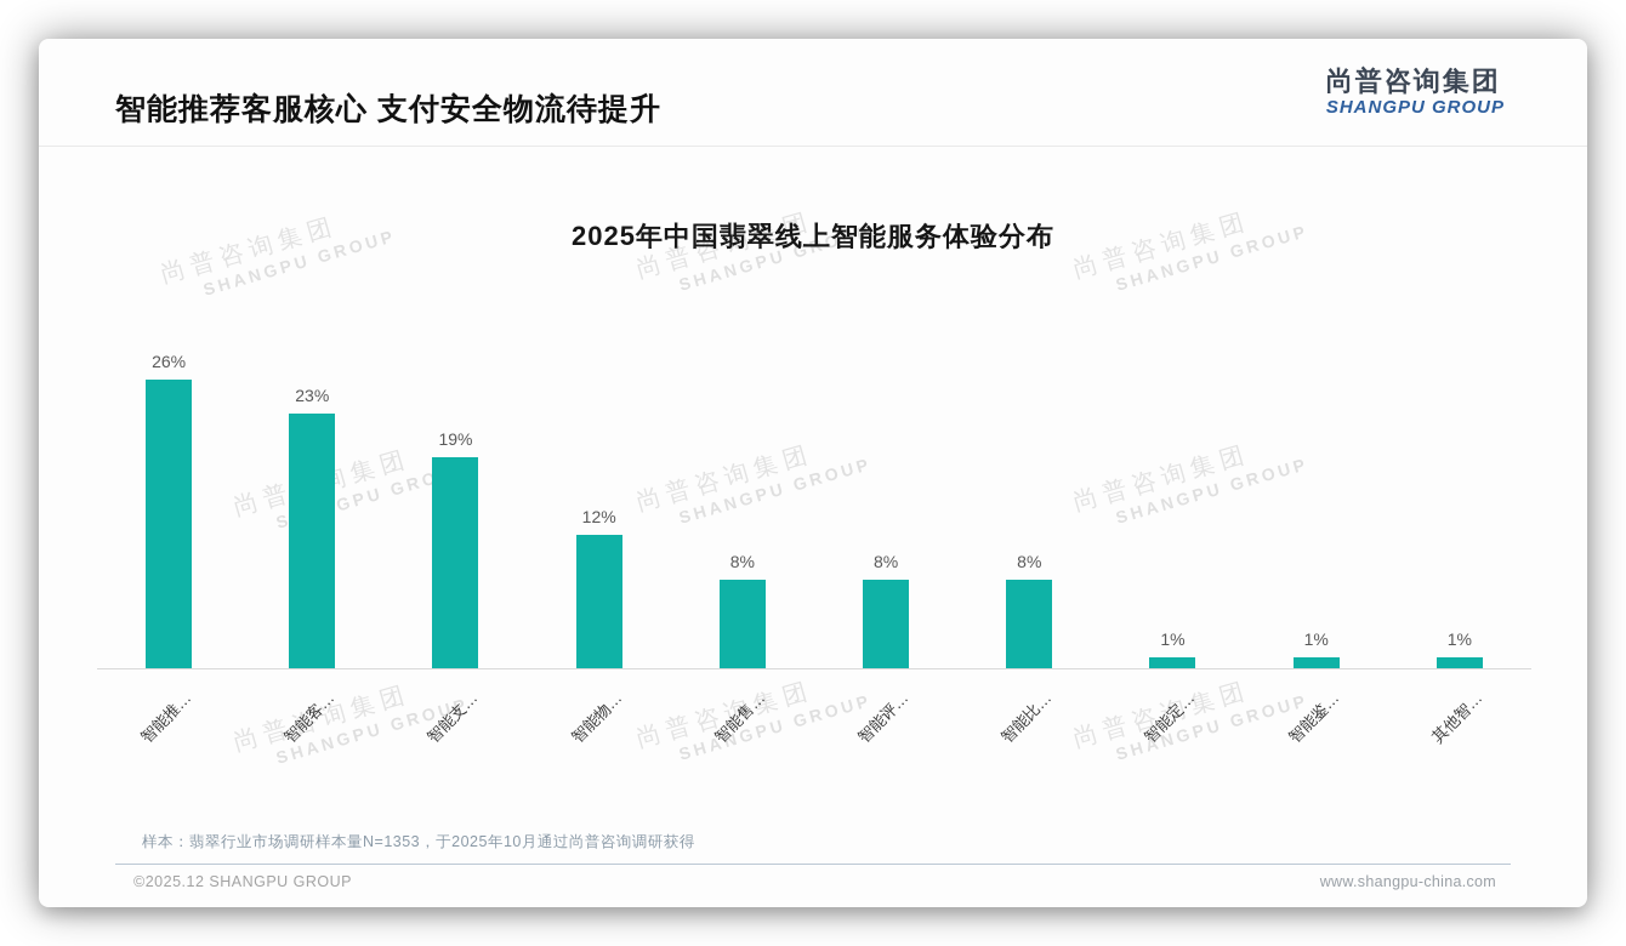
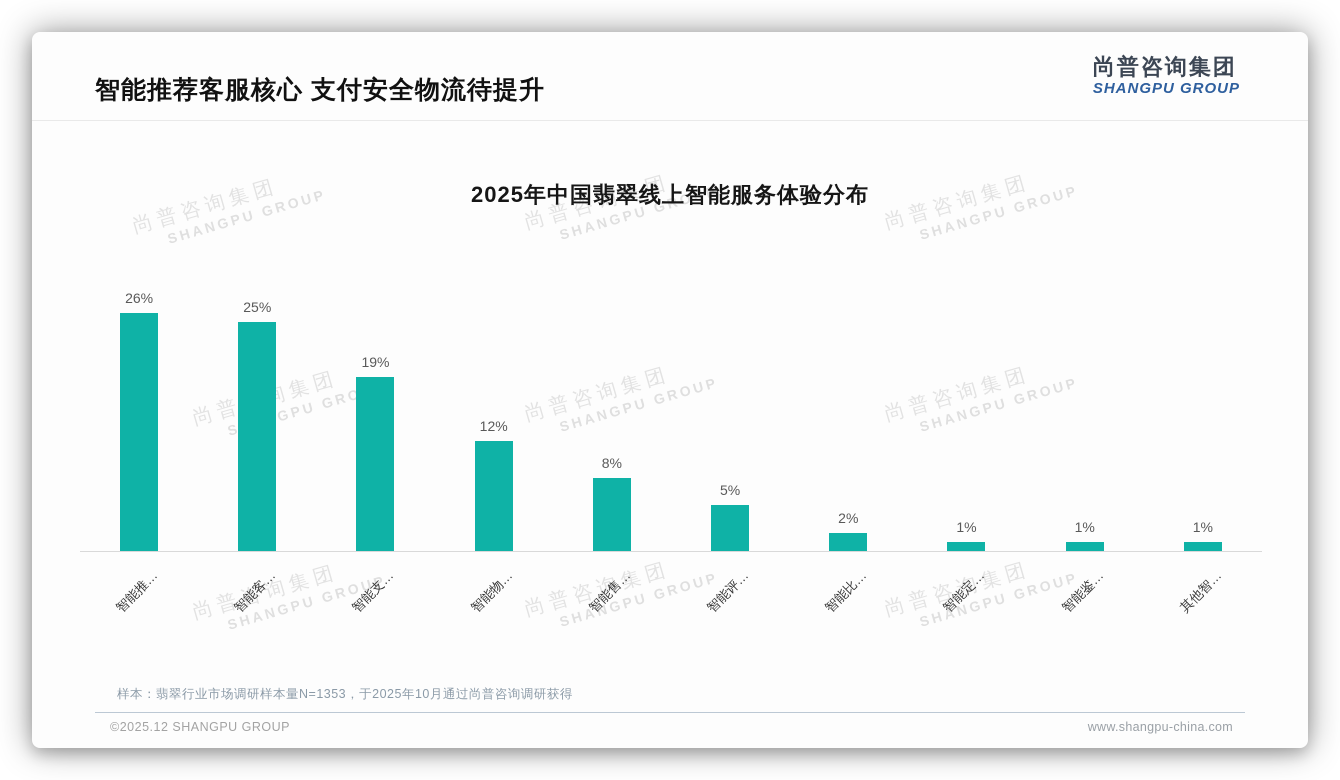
智能客…: 23% -> 25%
智能评…: 8% -> 5%
智能比…: 8% -> 2%
